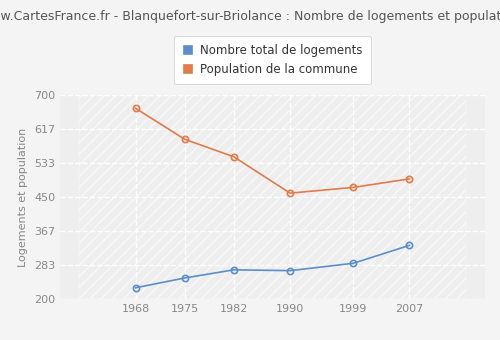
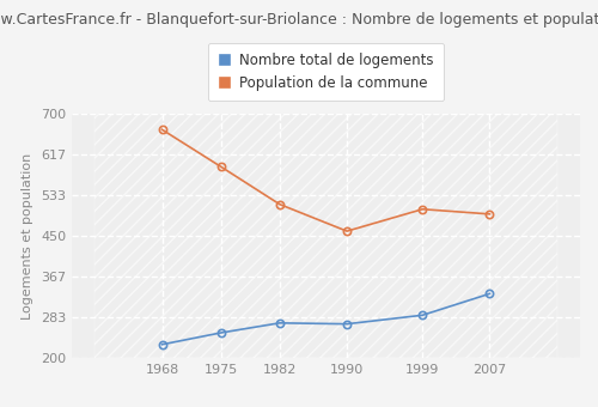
Population de la commune/1982: 549 -> 515
Population de la commune/1999: 474 -> 505
